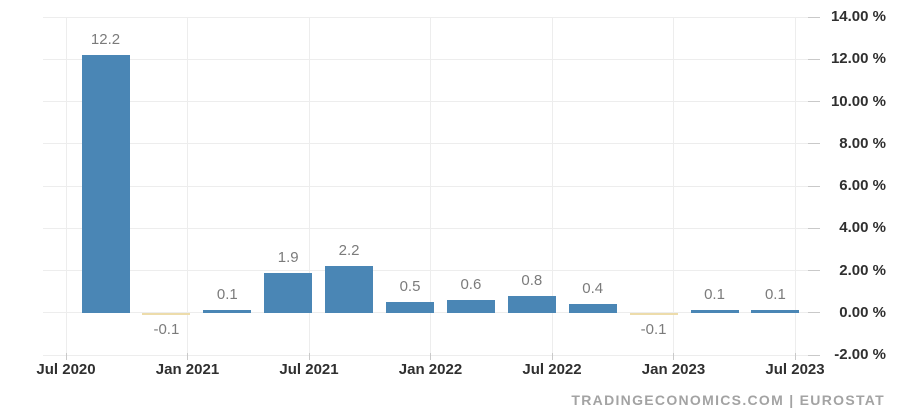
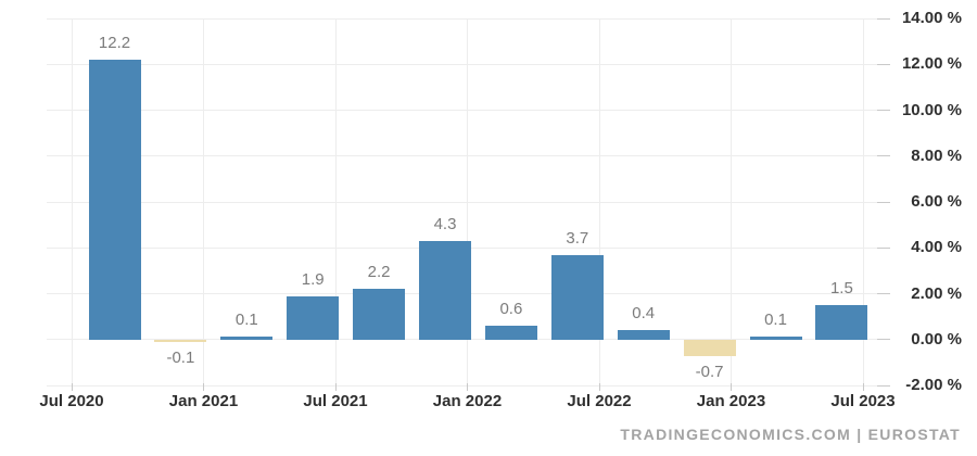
Jan 2022: 0.5 -> 4.3
Jul 2022: 0.8 -> 3.7
Jan 2023: -0.1 -> -0.7
Jul 2023: 0.1 -> 1.5
